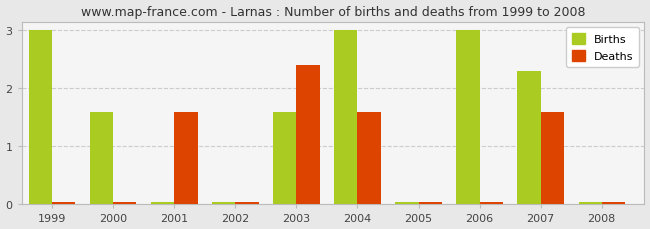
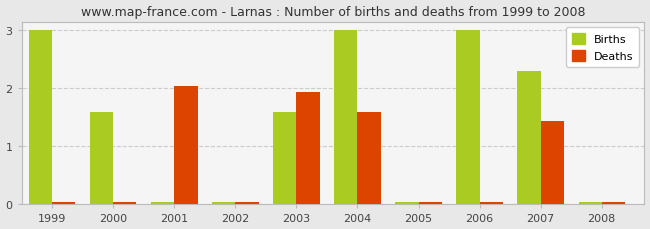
Deaths/2001: 1.60 -> 2.04
Deaths/2003: 2.40 -> 1.94
Deaths/2007: 1.60 -> 1.44
